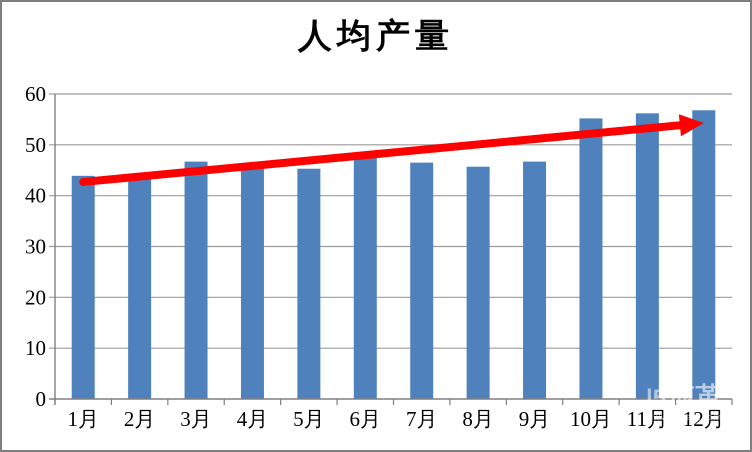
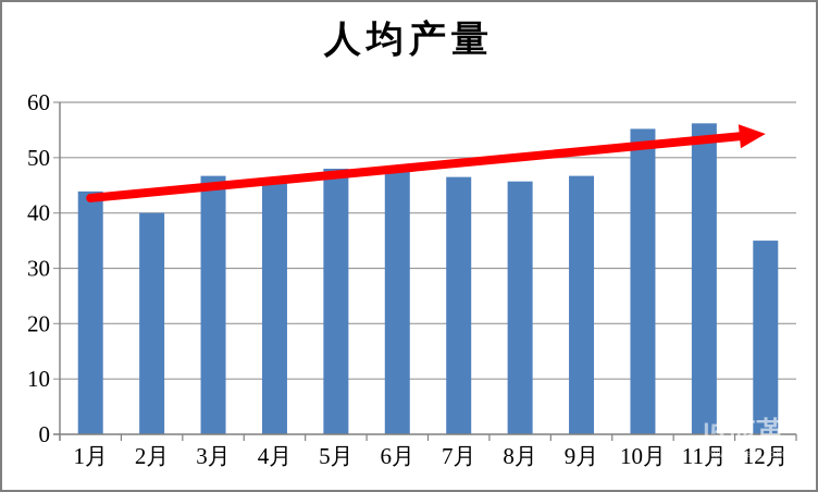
2月: 44 -> 40
5月: 45 -> 48
12月: 57 -> 35
